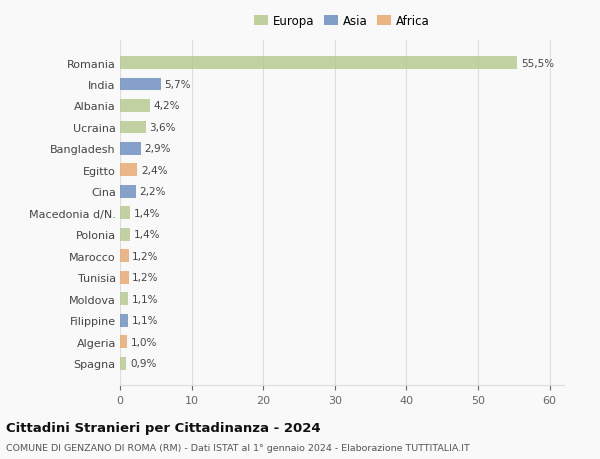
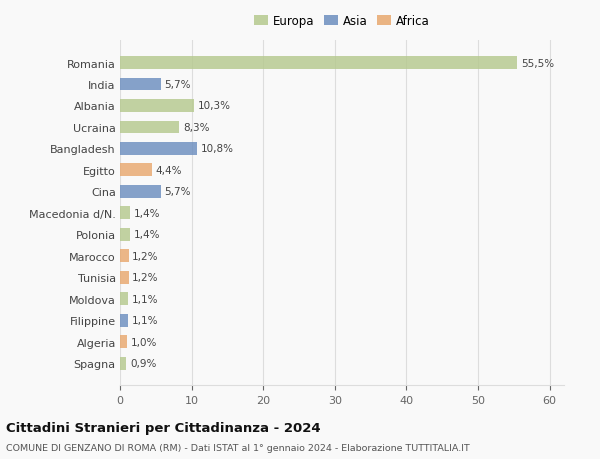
Albania: 4,2% -> 10,3%
Ucraina: 3,6% -> 8,3%
Bangladesh: 2,9% -> 10,8%
Egitto: 2,4% -> 4,4%
Cina: 2,2% -> 5,7%
